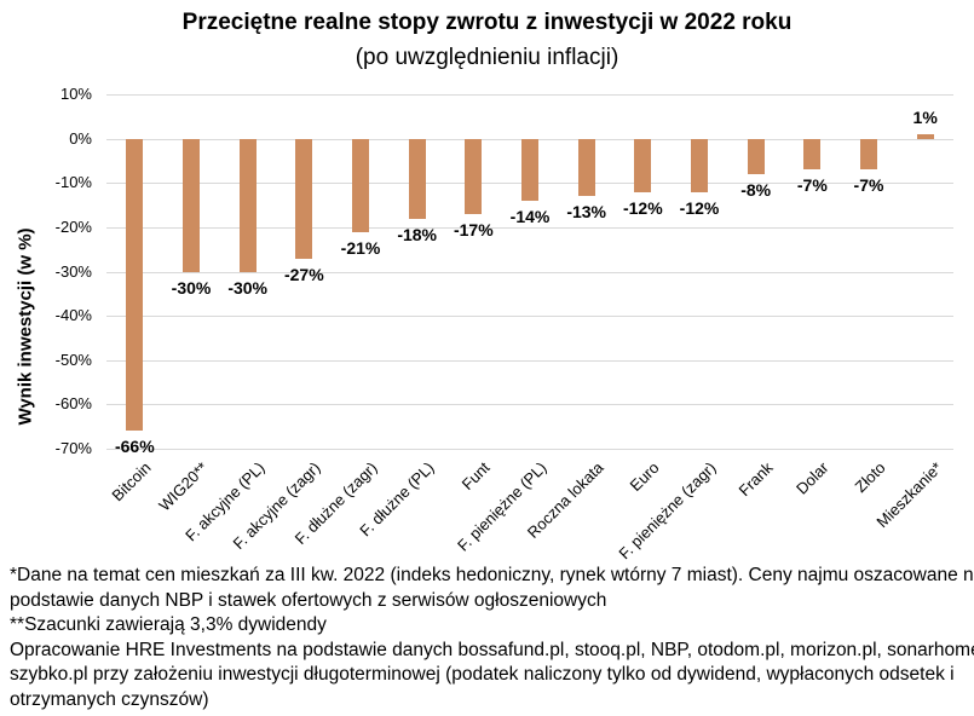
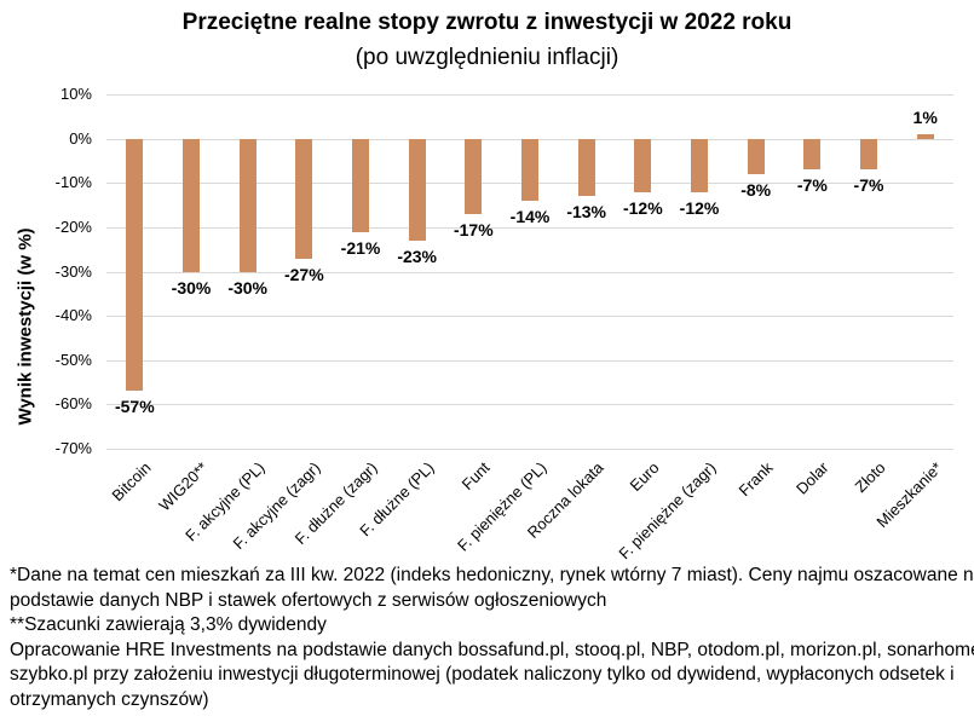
Bitcoin: -66% -> -57%
F. dłużne (PL): -18% -> -23%
